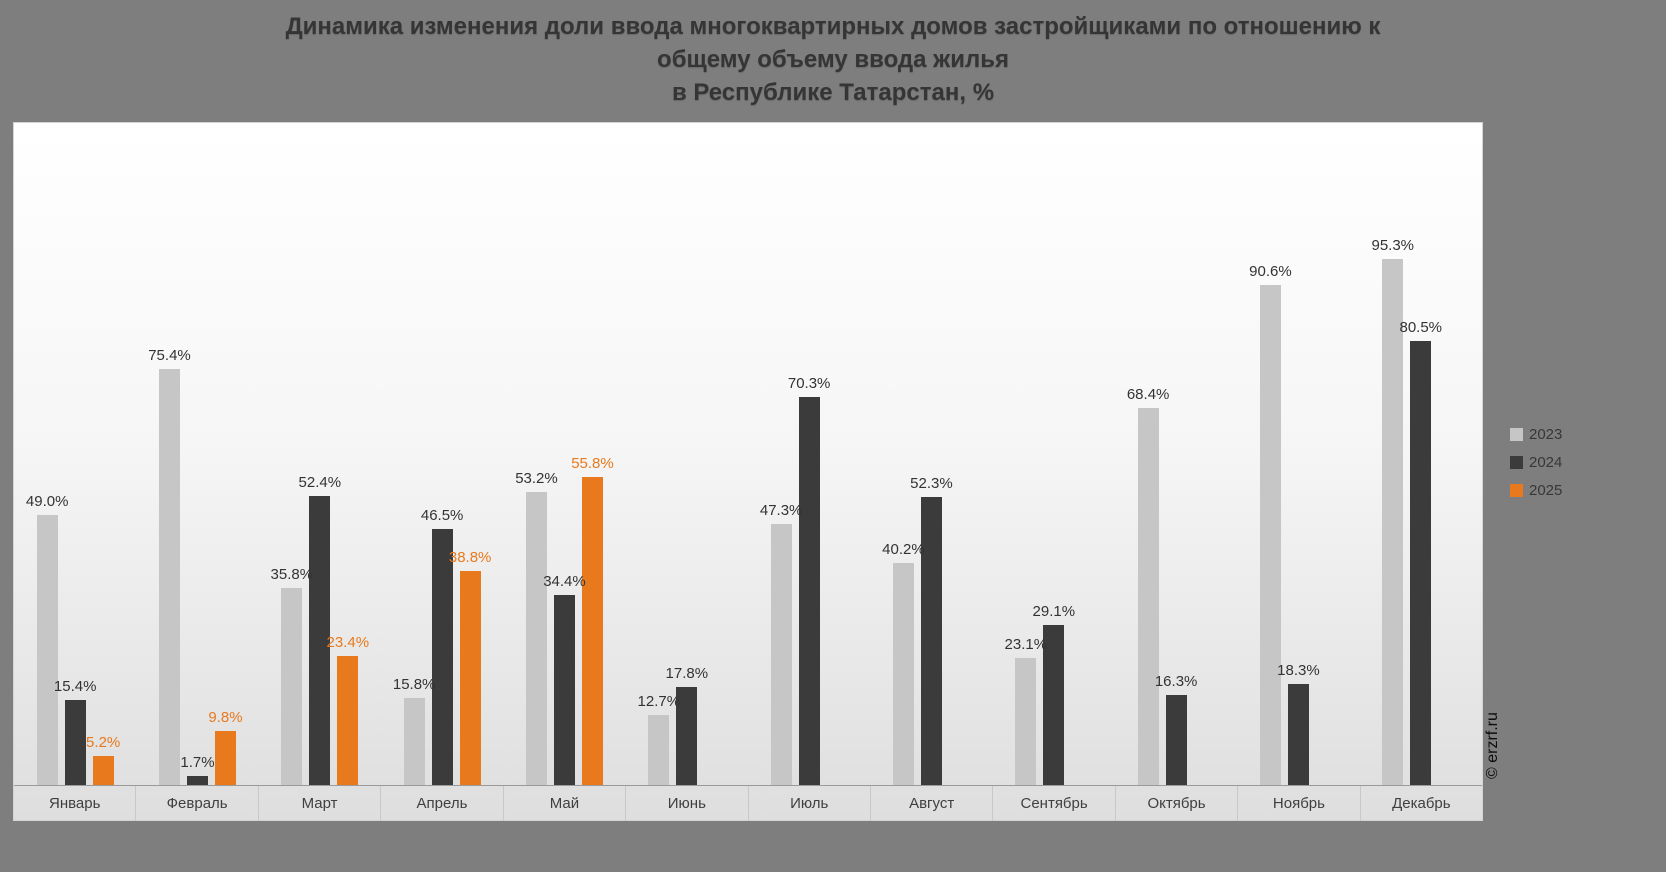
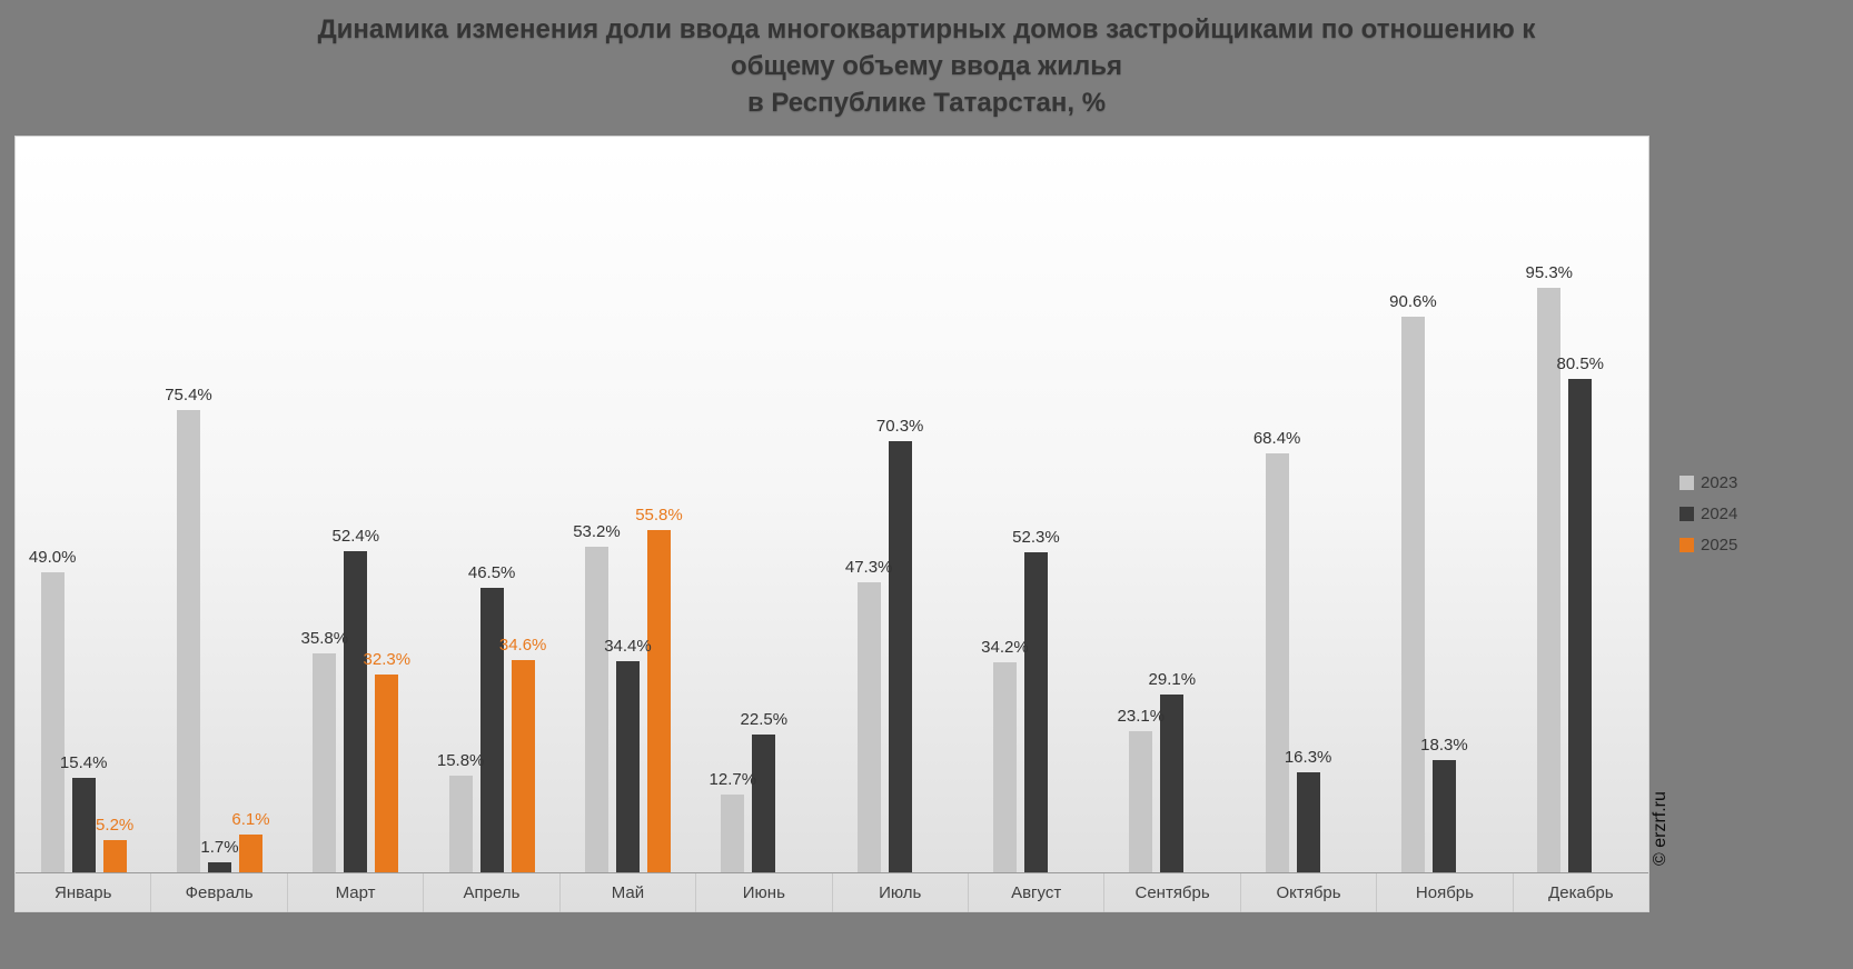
2025/Февраль: 9.8% -> 6.1%
2025/Март: 23.4% -> 32.3%
2025/Апрель: 38.8% -> 34.6%
2024/Июнь: 17.8% -> 22.5%
2023/Август: 40.2% -> 34.2%
